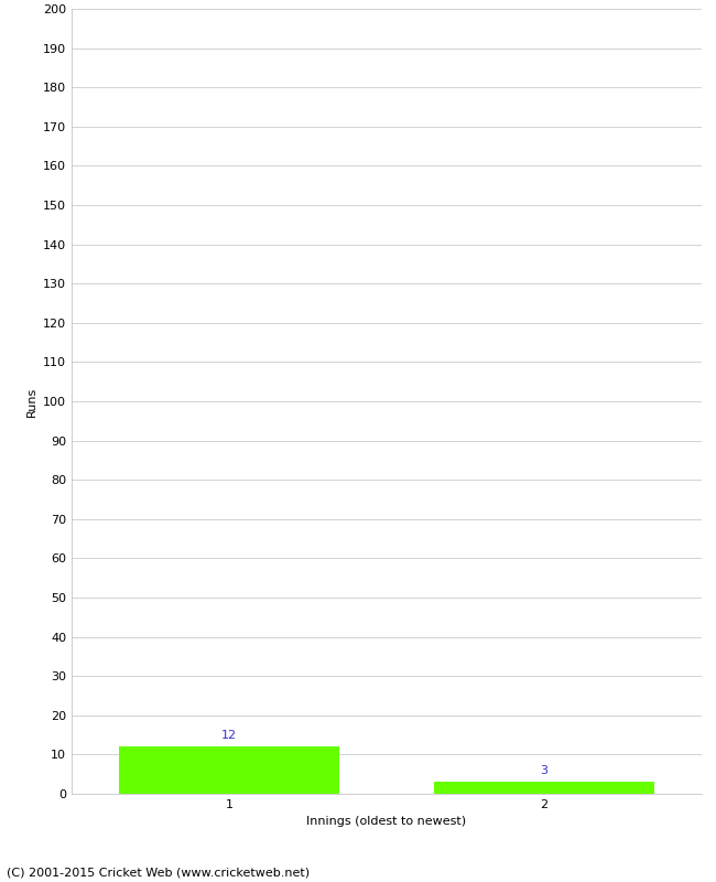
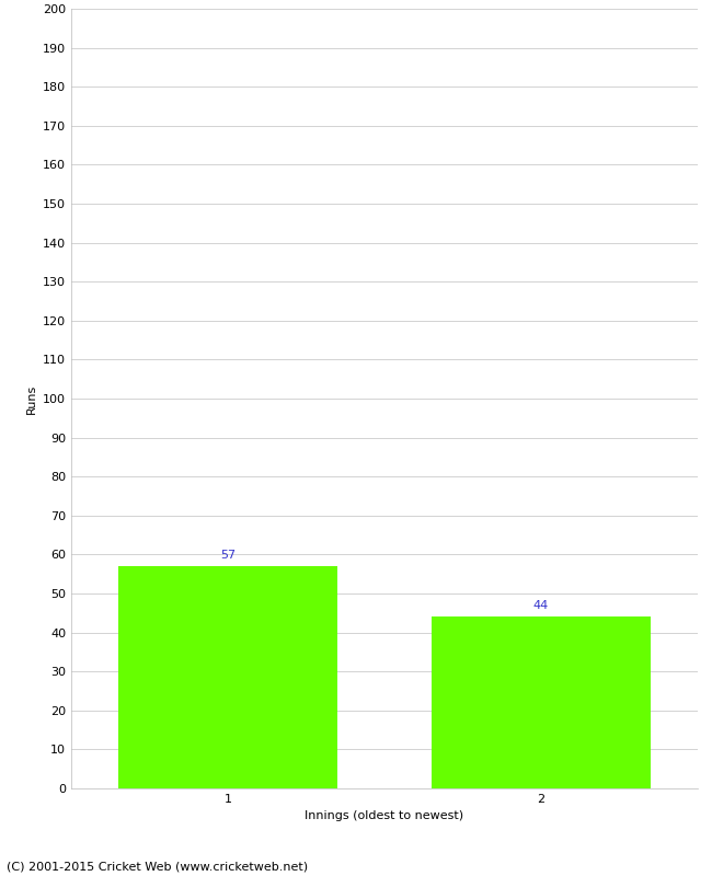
1: 12 -> 57
2: 3 -> 44
